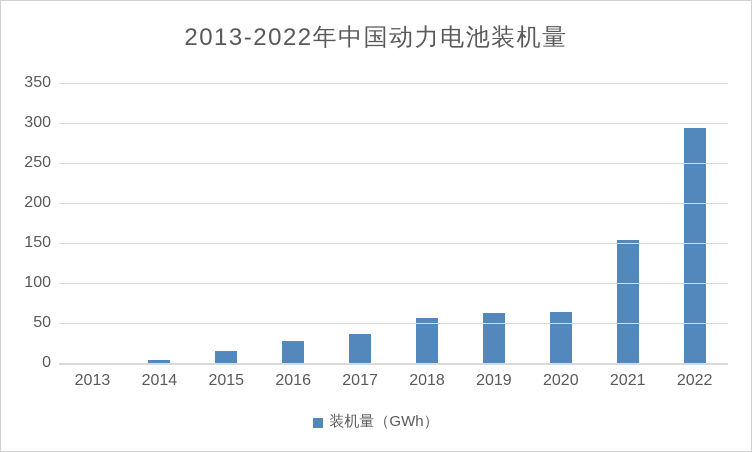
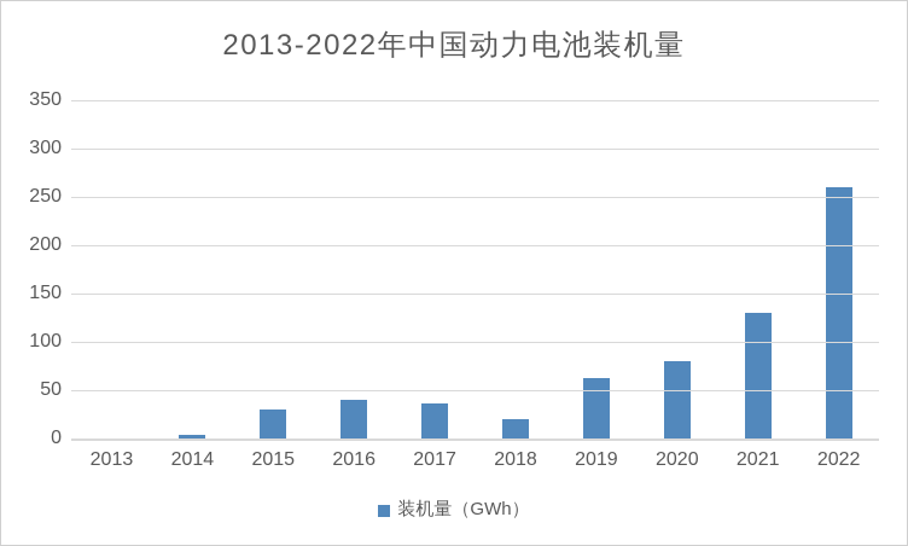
2015: 20 -> 30
2016: 30 -> 40
2018: 60 -> 20
2020: 60 -> 80
2021: 150 -> 130
2022: 290 -> 260
